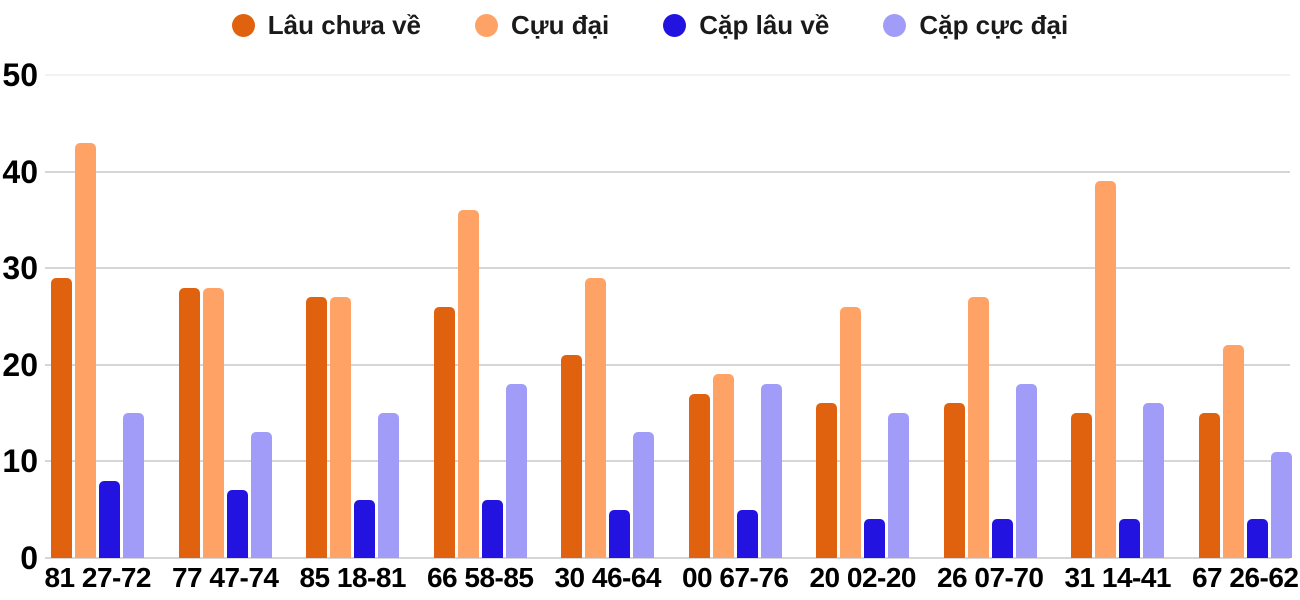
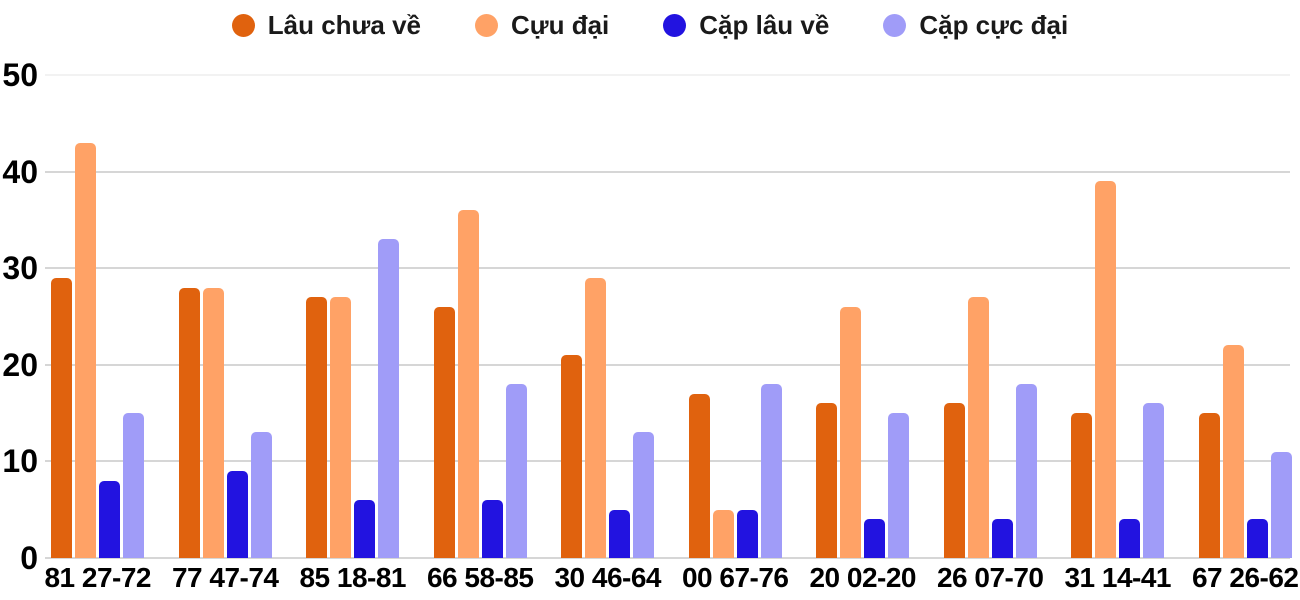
Cặp lâu về/77 47-74: 7 -> 9
Cặp cực đại/85 18-81: 15 -> 33
Cựu đại/00 67-76: 19 -> 5
